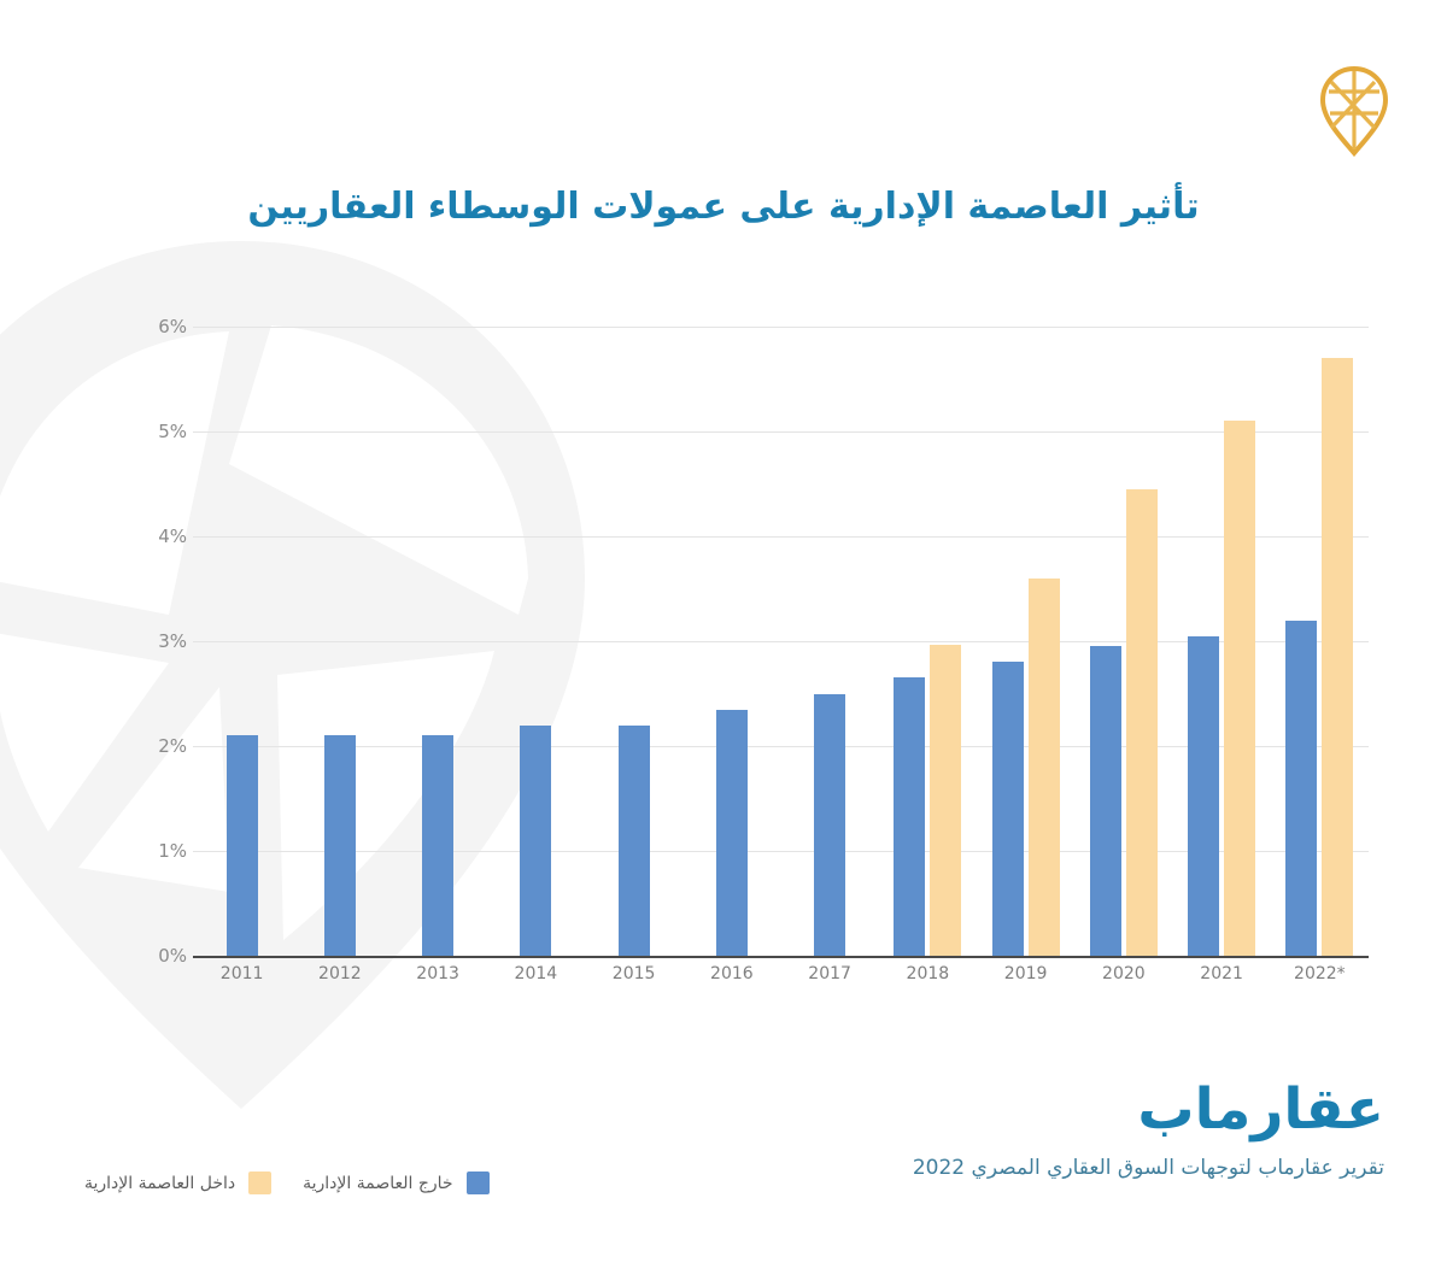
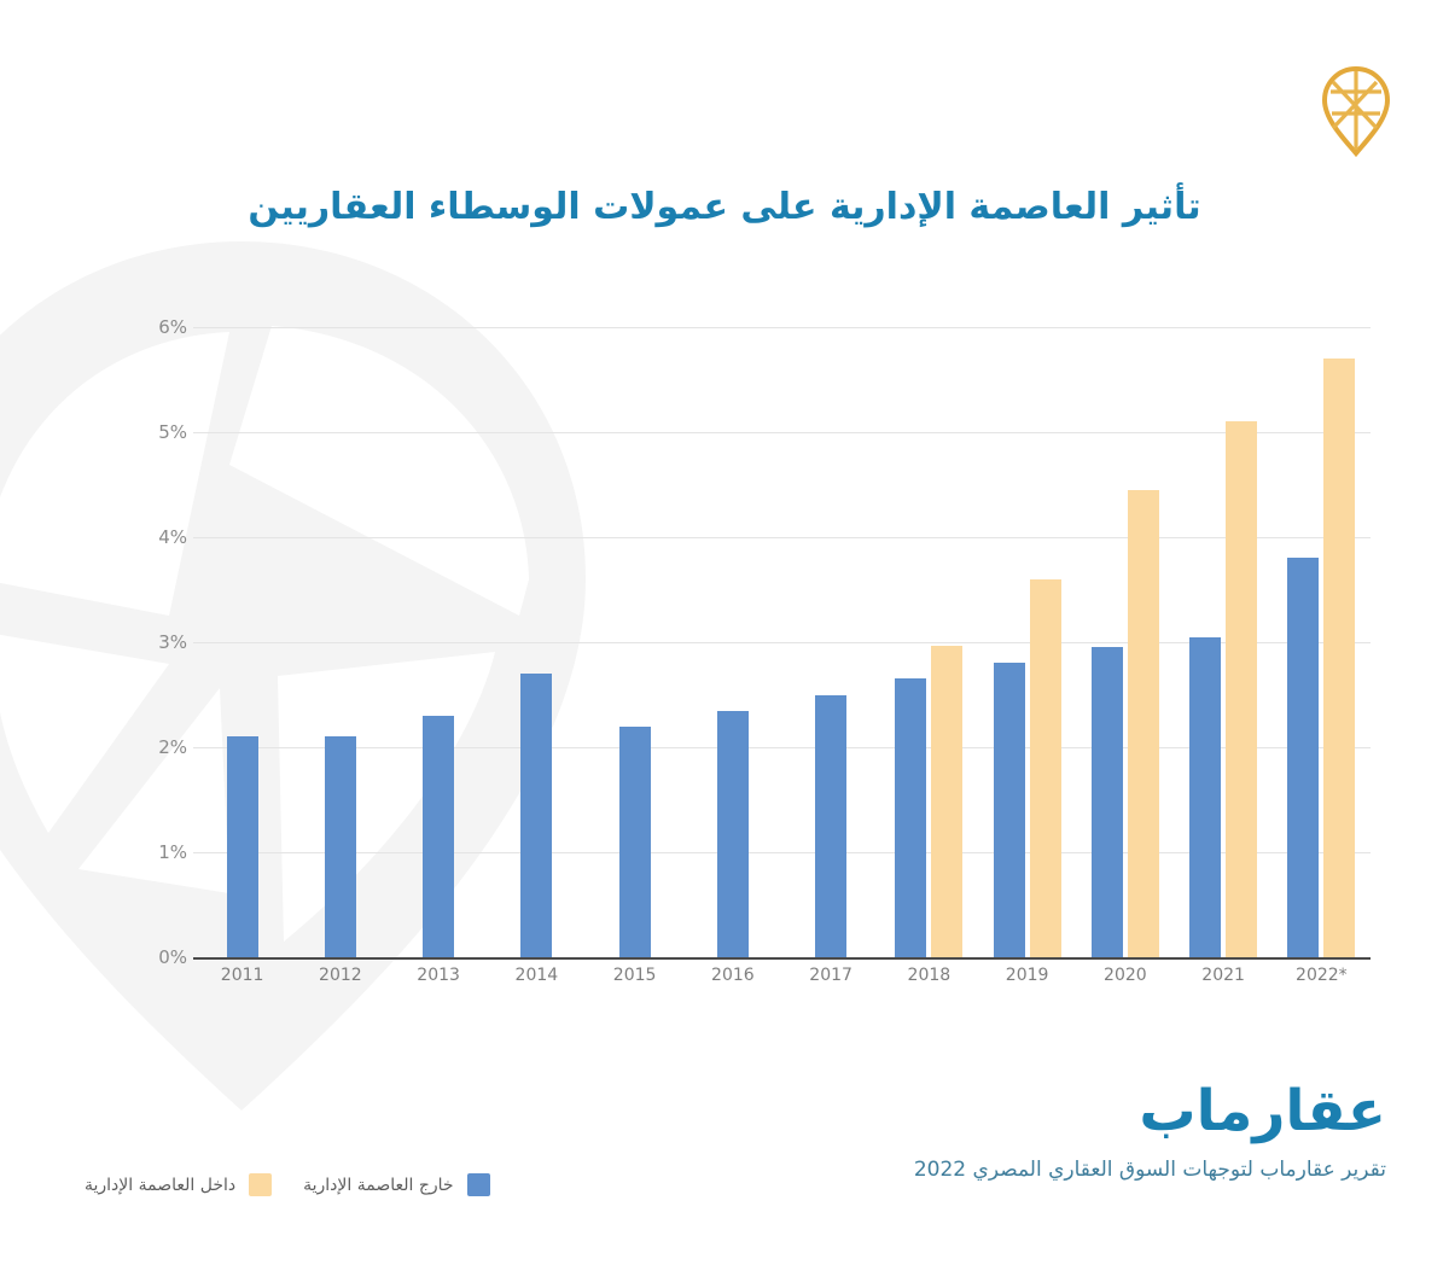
خارج العاصمة الإدارية/2013: 2.1% -> 2.3%
خارج العاصمة الإدارية/2014: 2.2% -> 2.7%
خارج العاصمة الإدارية/2022*: 3.2% -> 3.8%
